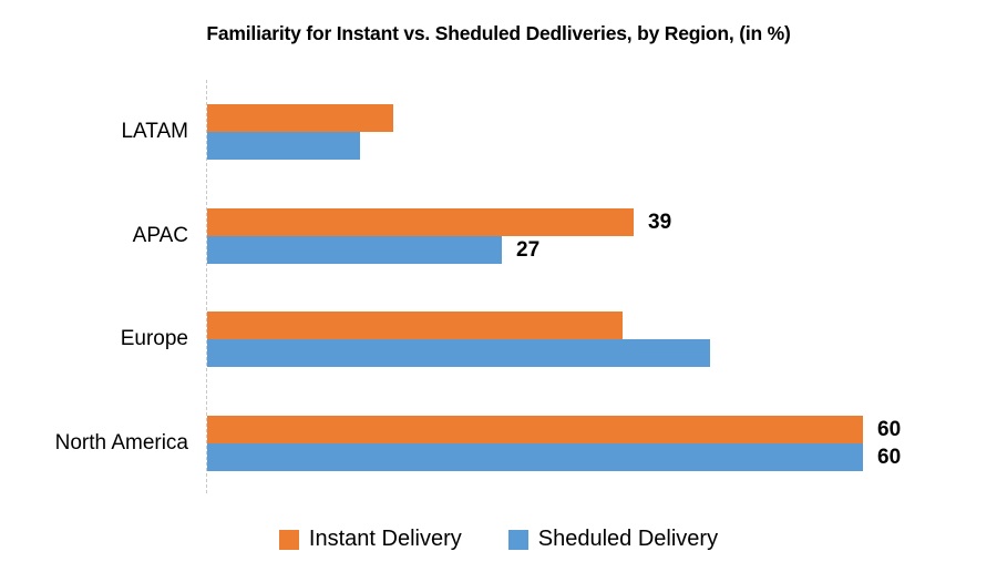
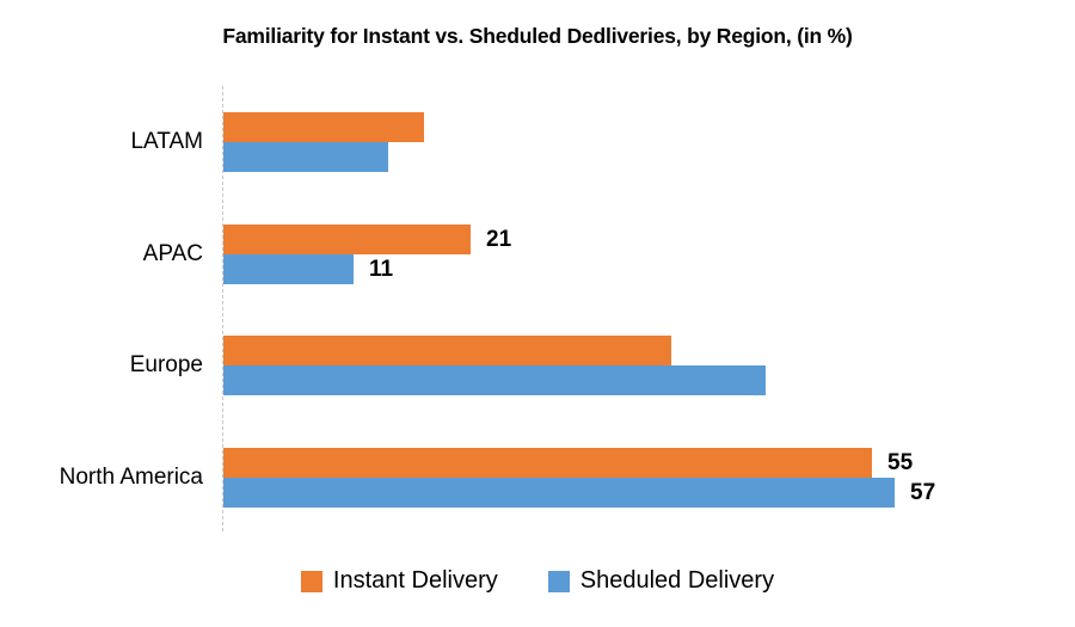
Instant Delivery/APAC: 39 -> 21
Sheduled Delivery/APAC: 27 -> 11
Instant Delivery/North America: 60 -> 55
Sheduled Delivery/North America: 60 -> 57
